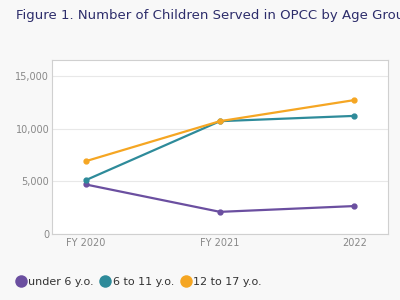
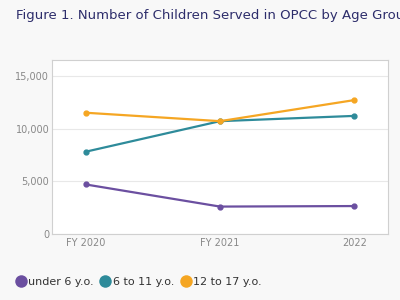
6 to 11 y.o./FY 2020: 5,100 -> 7,800
12 to 17 y.o./FY 2020: 6,900 -> 11,500
under 6 y.o./FY 2021: 2,100 -> 2,600
